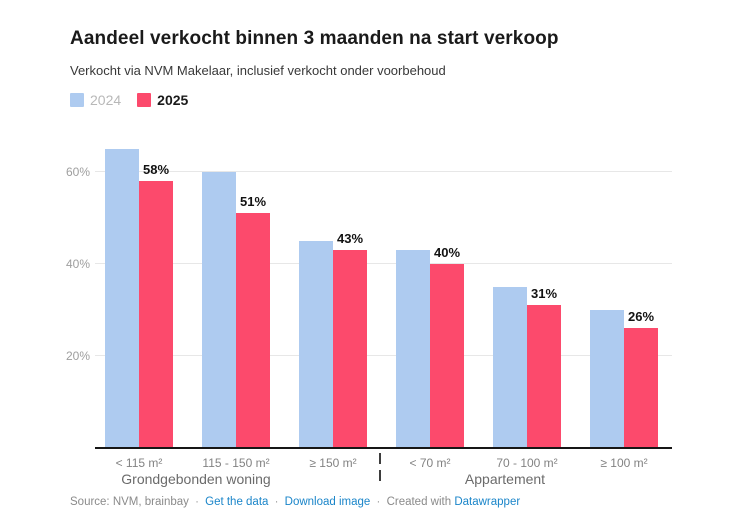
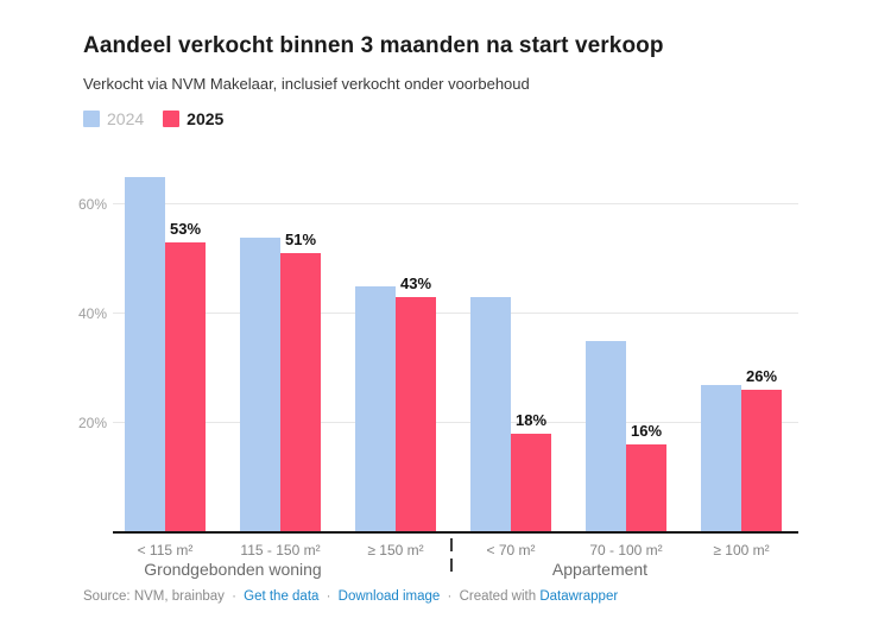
2025/< 115 m²: 58% -> 53%
2024/115 - 150 m²: 60% -> 54%
2025/< 70 m²: 40% -> 18%
2025/70 - 100 m²: 31% -> 16%
2024/≥ 100 m²: 30% -> 27%
